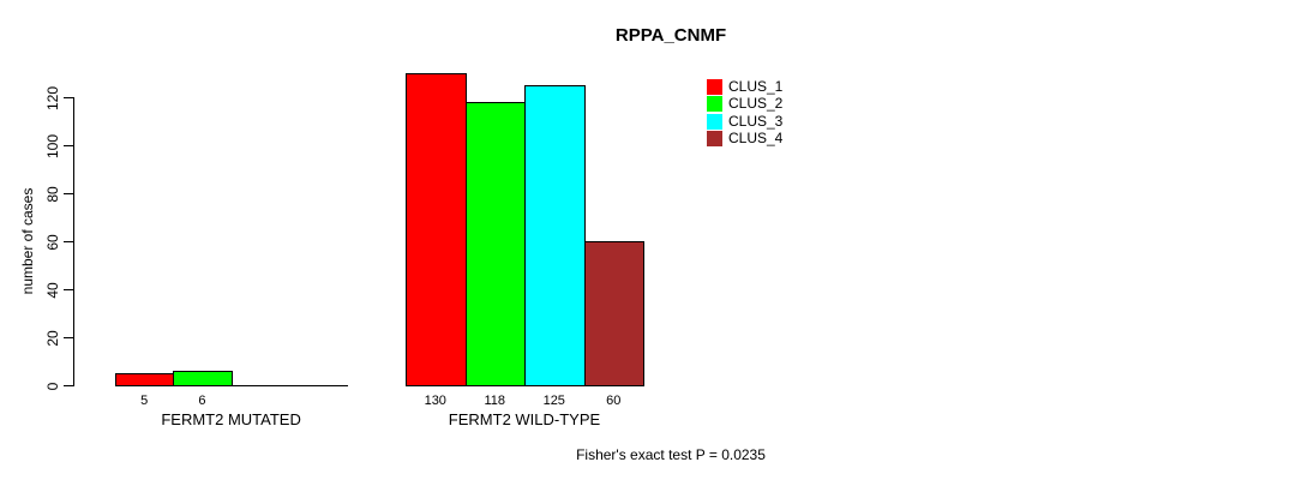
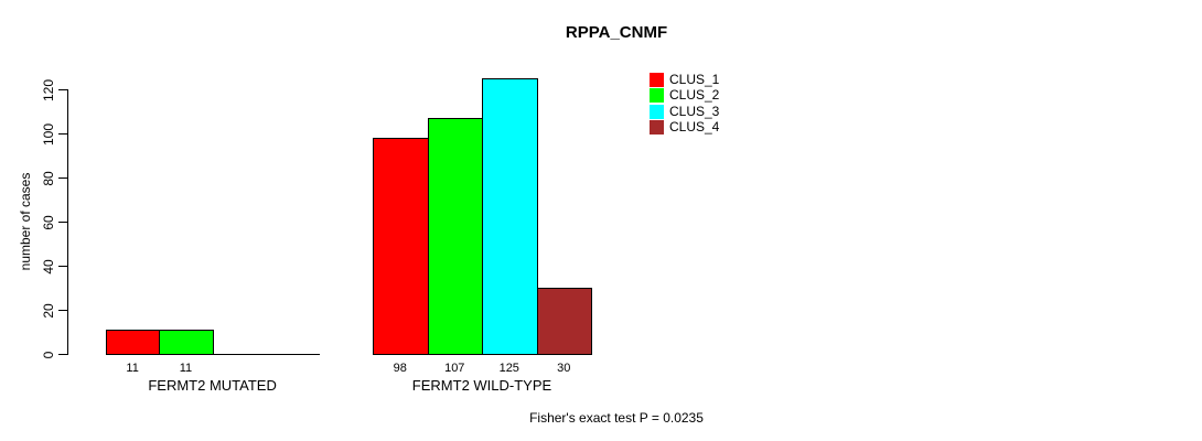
CLUS_1/FERMT2 MUTATED: 5 -> 11
CLUS_2/FERMT2 MUTATED: 6 -> 11
CLUS_1/FERMT2 WILD-TYPE: 130 -> 98
CLUS_2/FERMT2 WILD-TYPE: 118 -> 107
CLUS_4/FERMT2 WILD-TYPE: 60 -> 30
